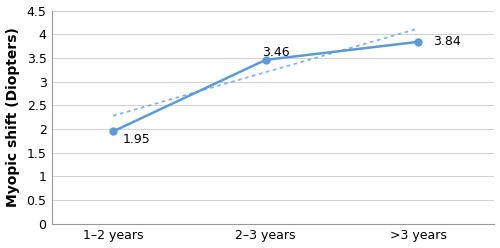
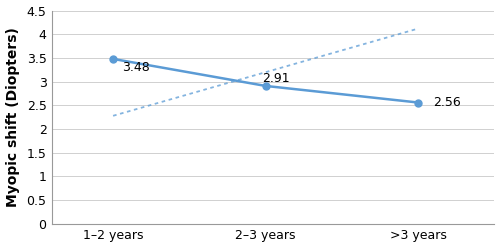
1–2 years: 1.95 -> 3.48
2–3 years: 3.46 -> 2.91
>3 years: 3.84 -> 2.56
